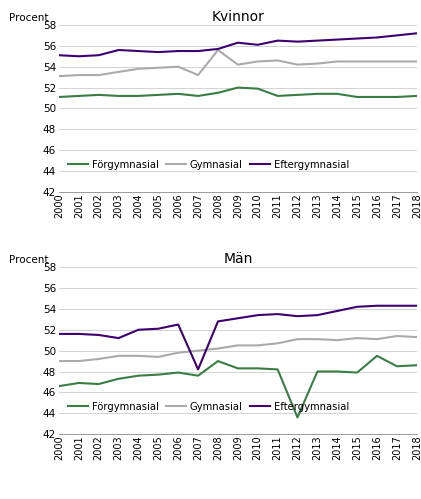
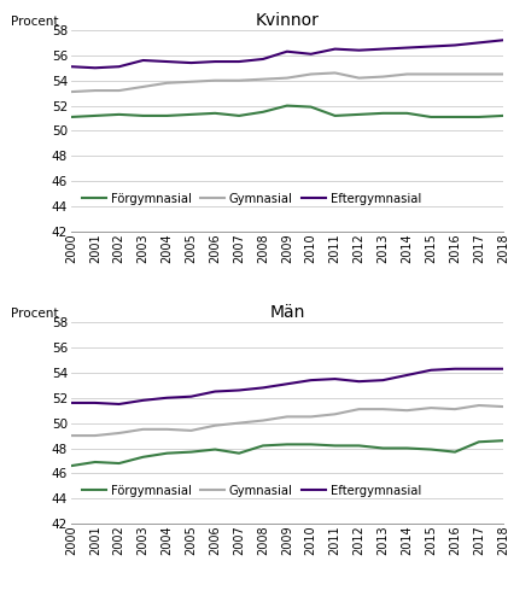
Kvinnor/Gymnasial/2007: 53.2 -> 54.0
Kvinnor/Gymnasial/2008: 55.6 -> 54.1
Män/Eftergymnasial/2003: 51.2 -> 51.8
Män/Eftergymnasial/2007: 48.2 -> 52.6
Män/Förgymnasial/2008: 49.0 -> 48.2
Män/Förgymnasial/2012: 43.6 -> 48.2
Män/Förgymnasial/2016: 49.5 -> 47.7
